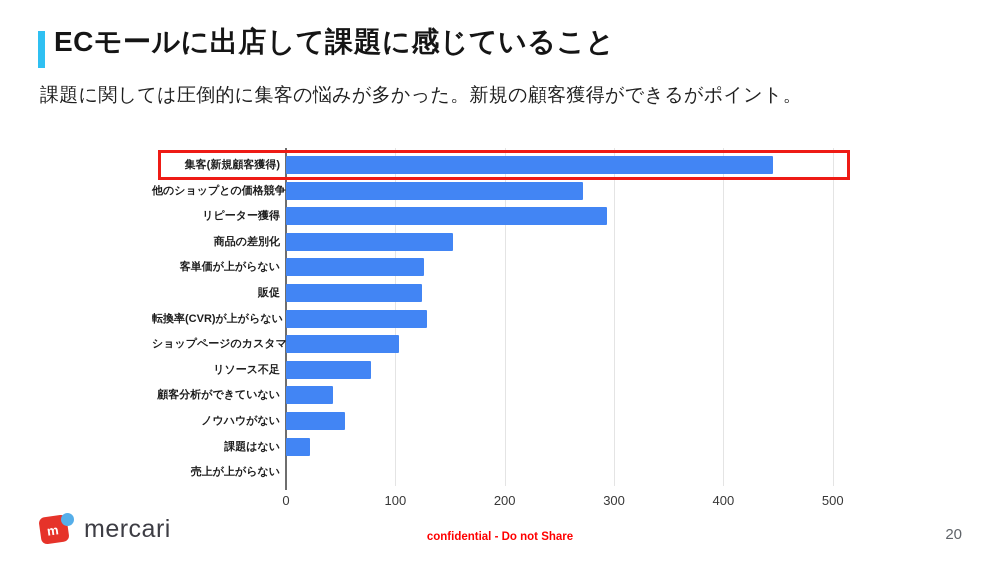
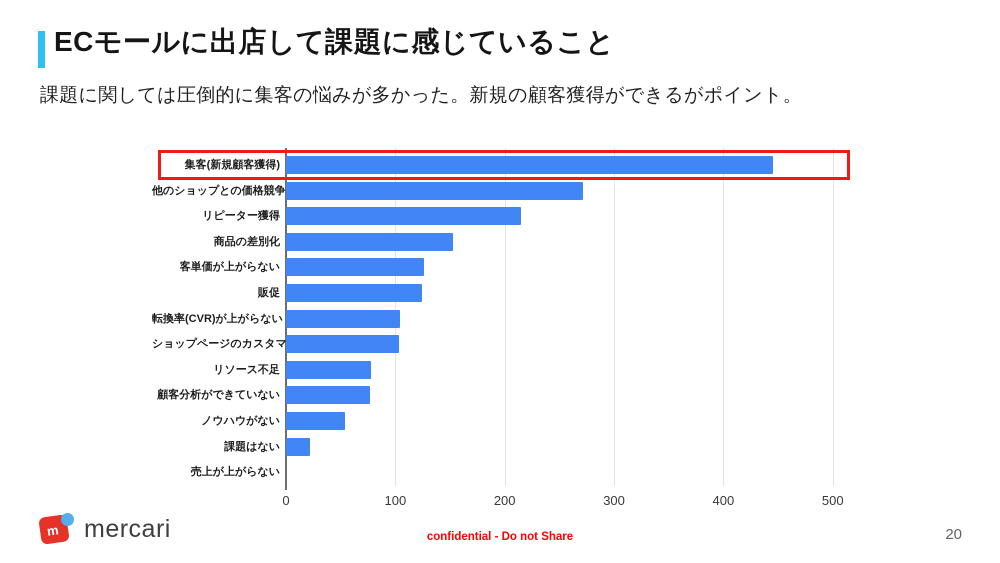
リピーター獲得: 294 -> 215
転換率(CVR)が上がらない: 129 -> 104
顧客分析ができていない: 43 -> 77
